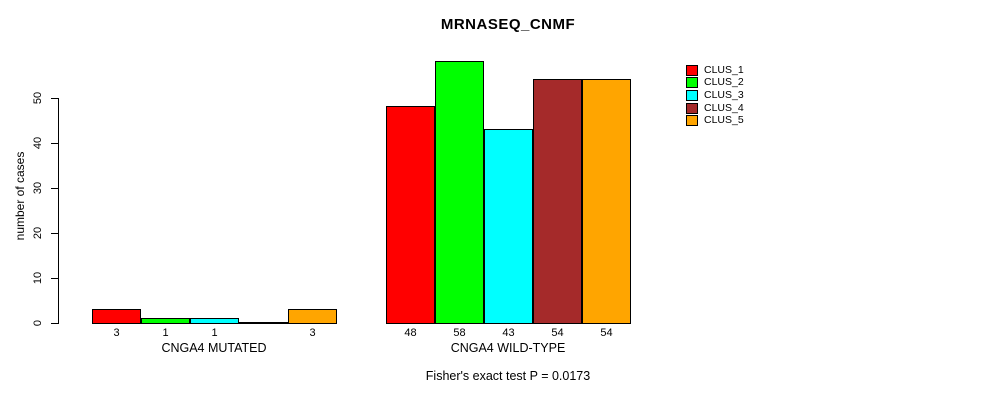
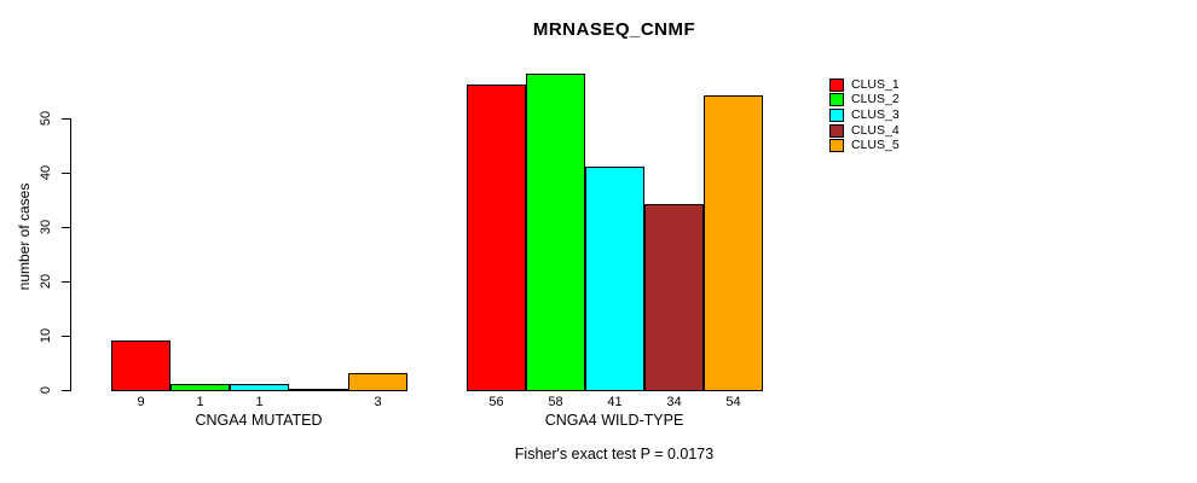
CLUS_1/CNGA4 MUTATED: 3 -> 9
CLUS_1/CNGA4 WILD-TYPE: 48 -> 56
CLUS_3/CNGA4 WILD-TYPE: 43 -> 41
CLUS_4/CNGA4 WILD-TYPE: 54 -> 34
